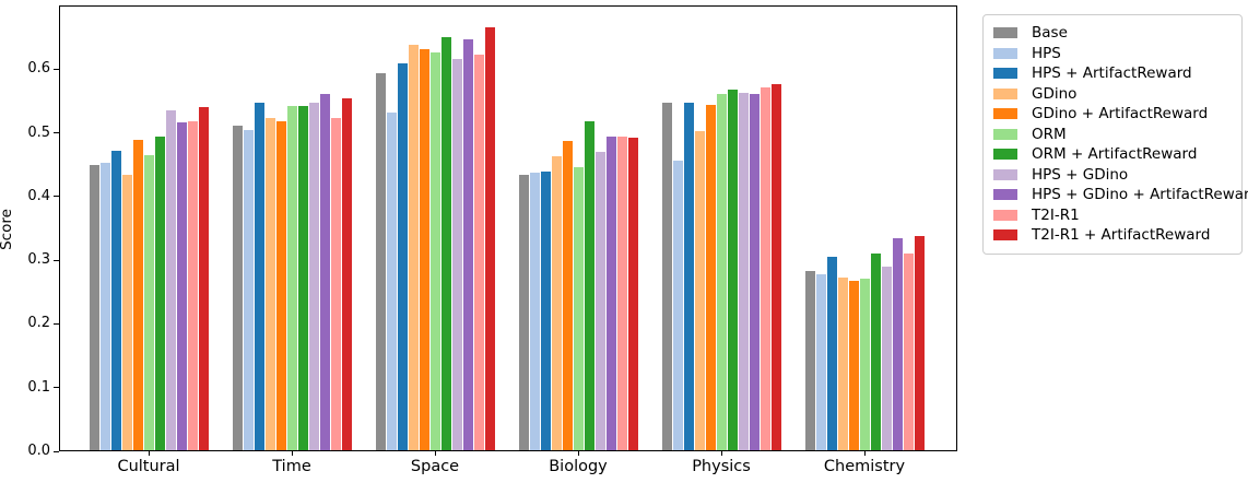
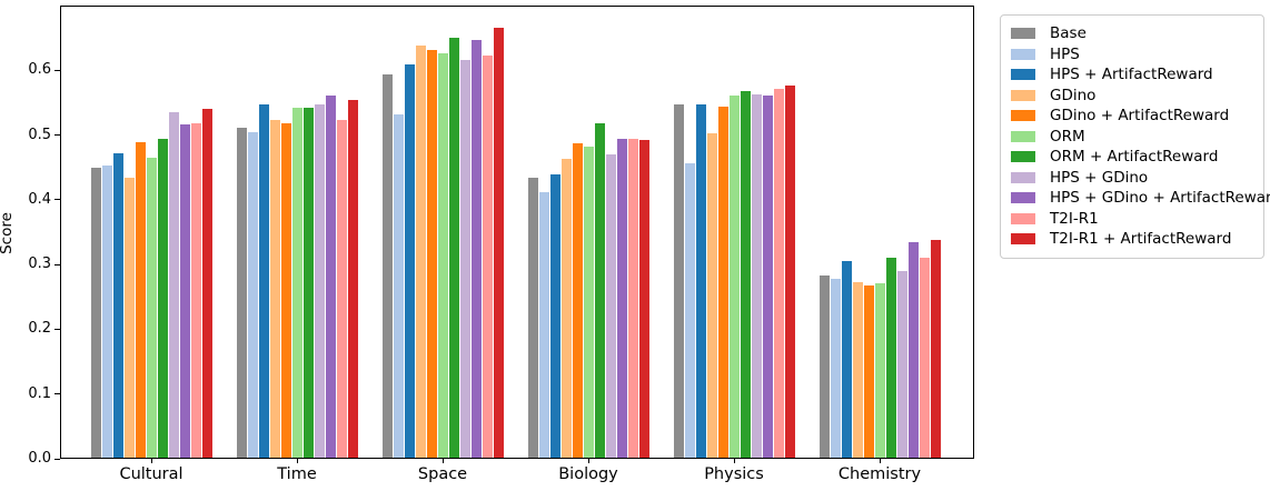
HPS/Biology: 0.44 -> 0.41
ORM/Biology: 0.44 -> 0.48
